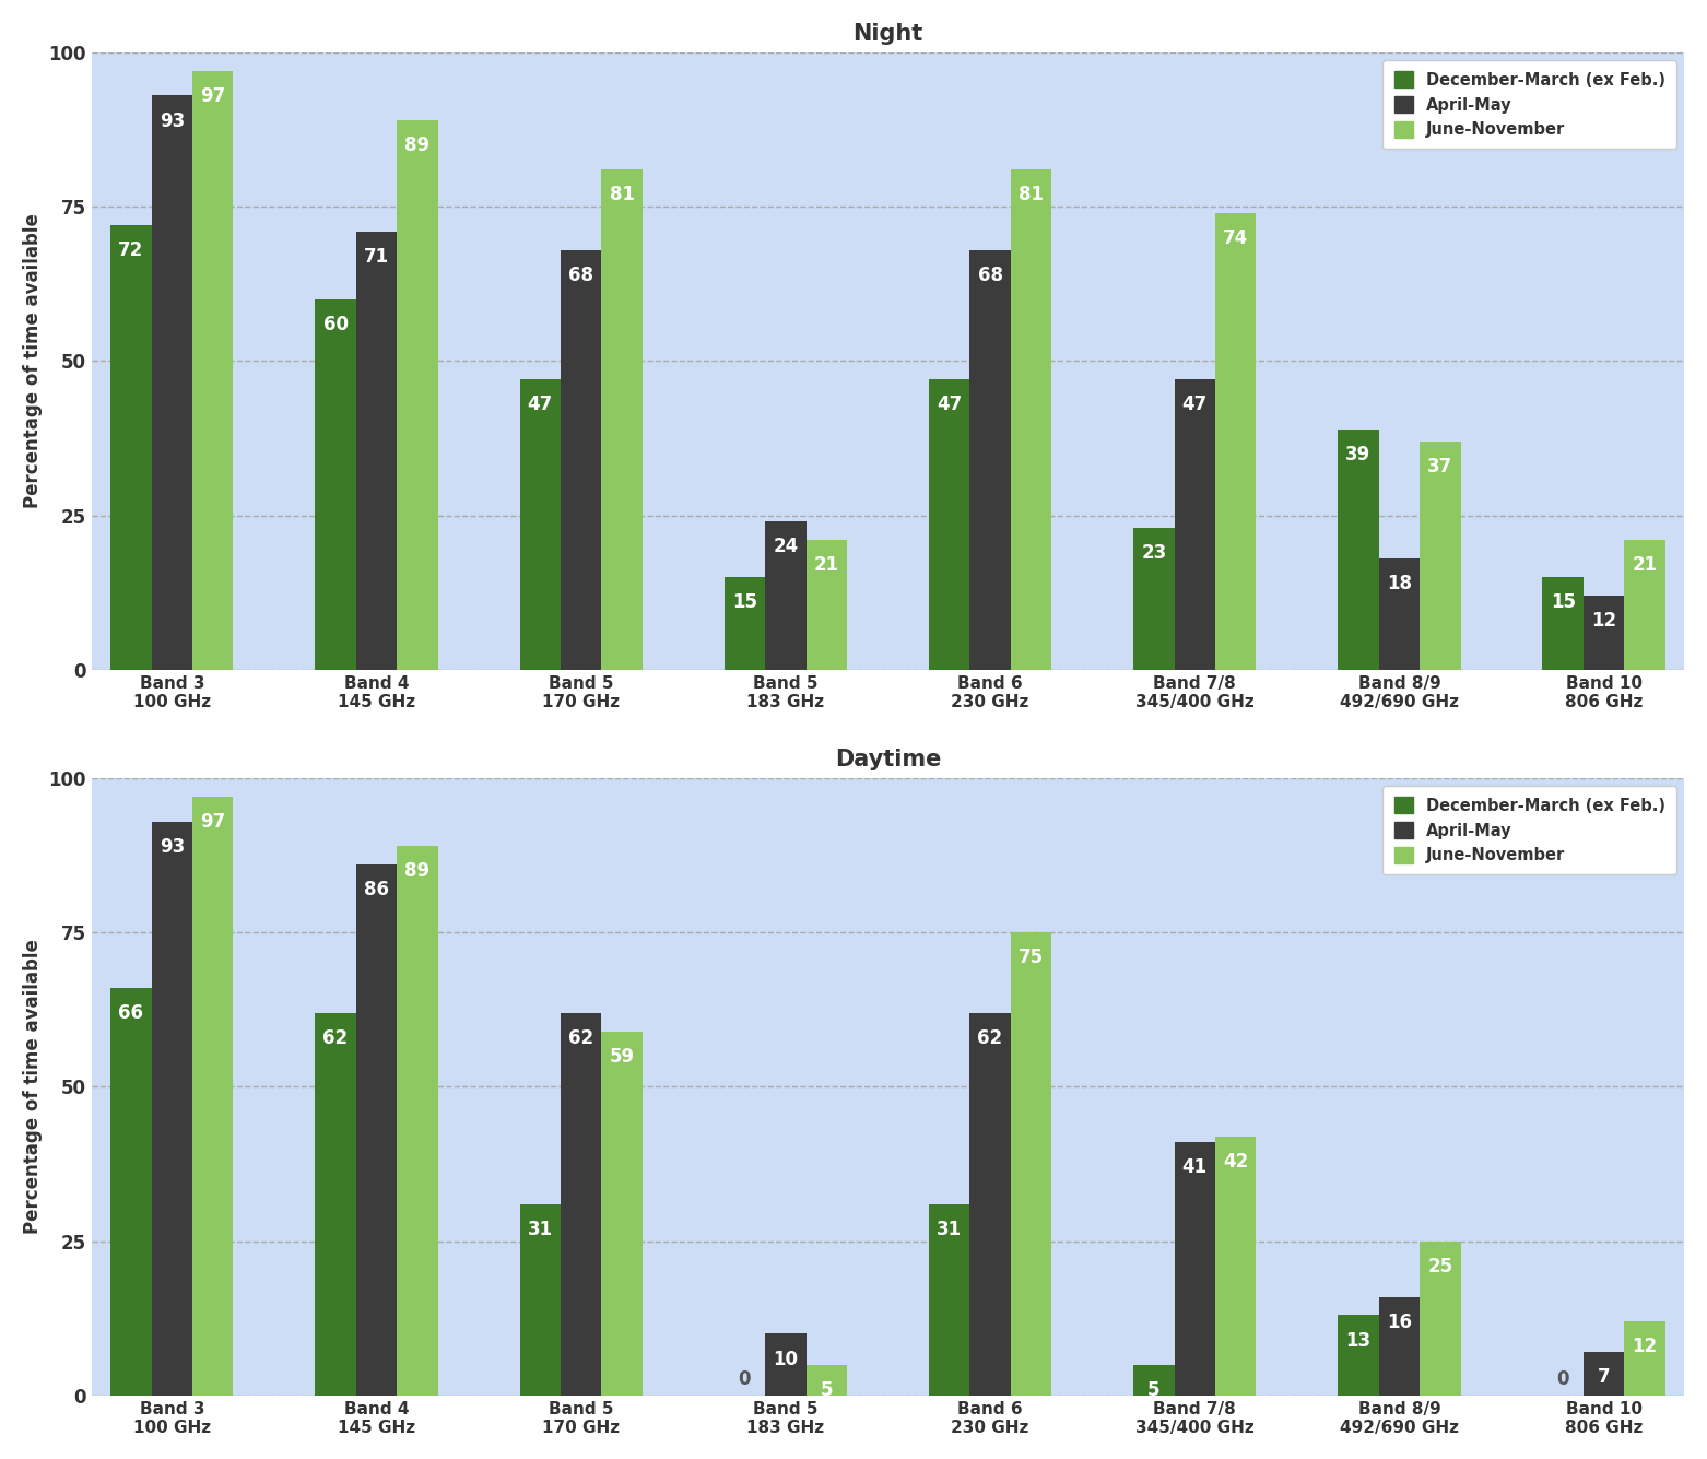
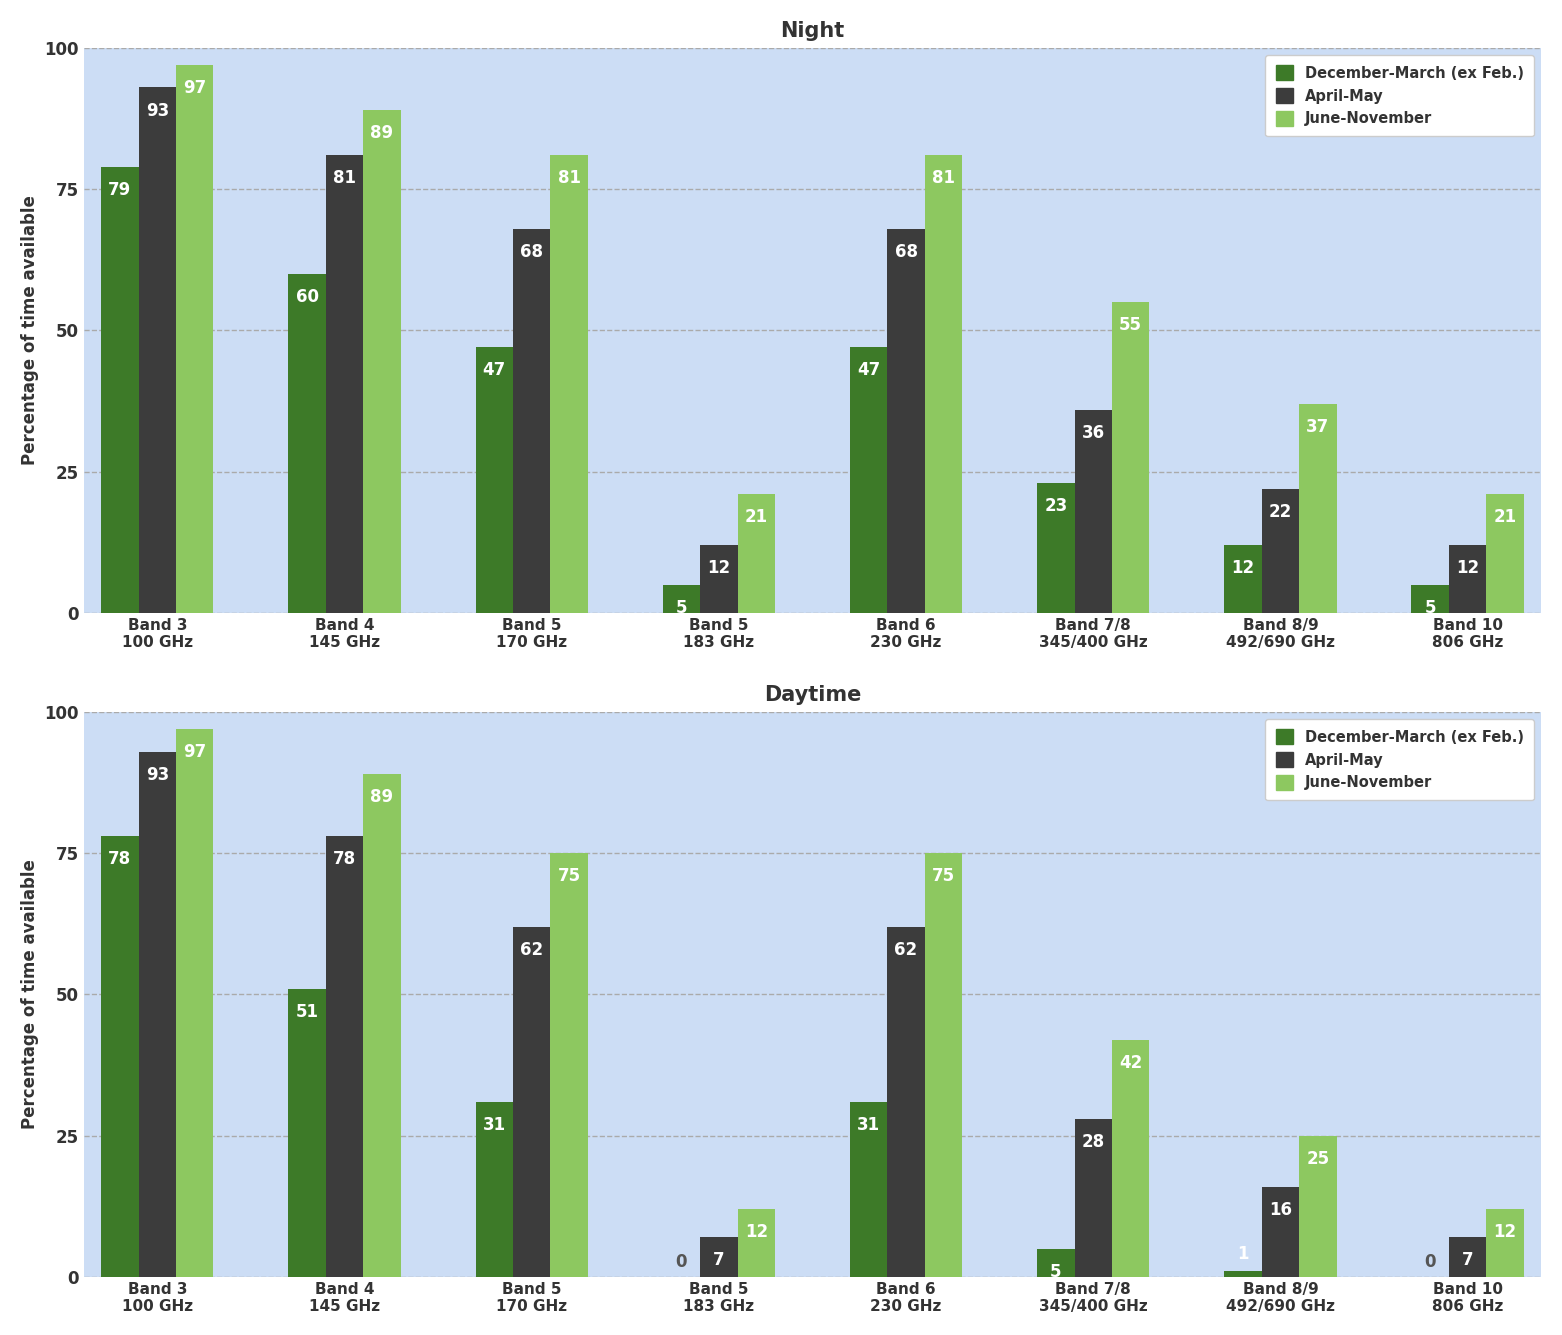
Night/December-March (ex Feb.)/Band 3 100 GHz: 72 -> 79
Night/April-May/Band 4 145 GHz: 71 -> 81
Night/December-March (ex Feb.)/Band 5 183 GHz: 15 -> 5
Night/April-May/Band 5 183 GHz: 24 -> 12
Night/April-May/Band 7/8 345/400 GHz: 47 -> 36
Night/June-November/Band 7/8 345/400 GHz: 74 -> 55
Night/December-March (ex Feb.)/Band 8/9 492/690 GHz: 39 -> 12
Night/April-May/Band 8/9 492/690 GHz: 18 -> 22
Night/December-March (ex Feb.)/Band 10 806 GHz: 15 -> 5
Daytime/December-March (ex Feb.)/Band 3 100 GHz: 66 -> 78
Daytime/December-March (ex Feb.)/Band 4 145 GHz: 62 -> 51
Daytime/April-May/Band 4 145 GHz: 86 -> 78
Daytime/June-November/Band 5 170 GHz: 59 -> 75
Daytime/April-May/Band 5 183 GHz: 10 -> 7
Daytime/June-November/Band 5 183 GHz: 5 -> 12
Daytime/April-May/Band 7/8 345/400 GHz: 41 -> 28
Daytime/December-March (ex Feb.)/Band 8/9 492/690 GHz: 13 -> 1
